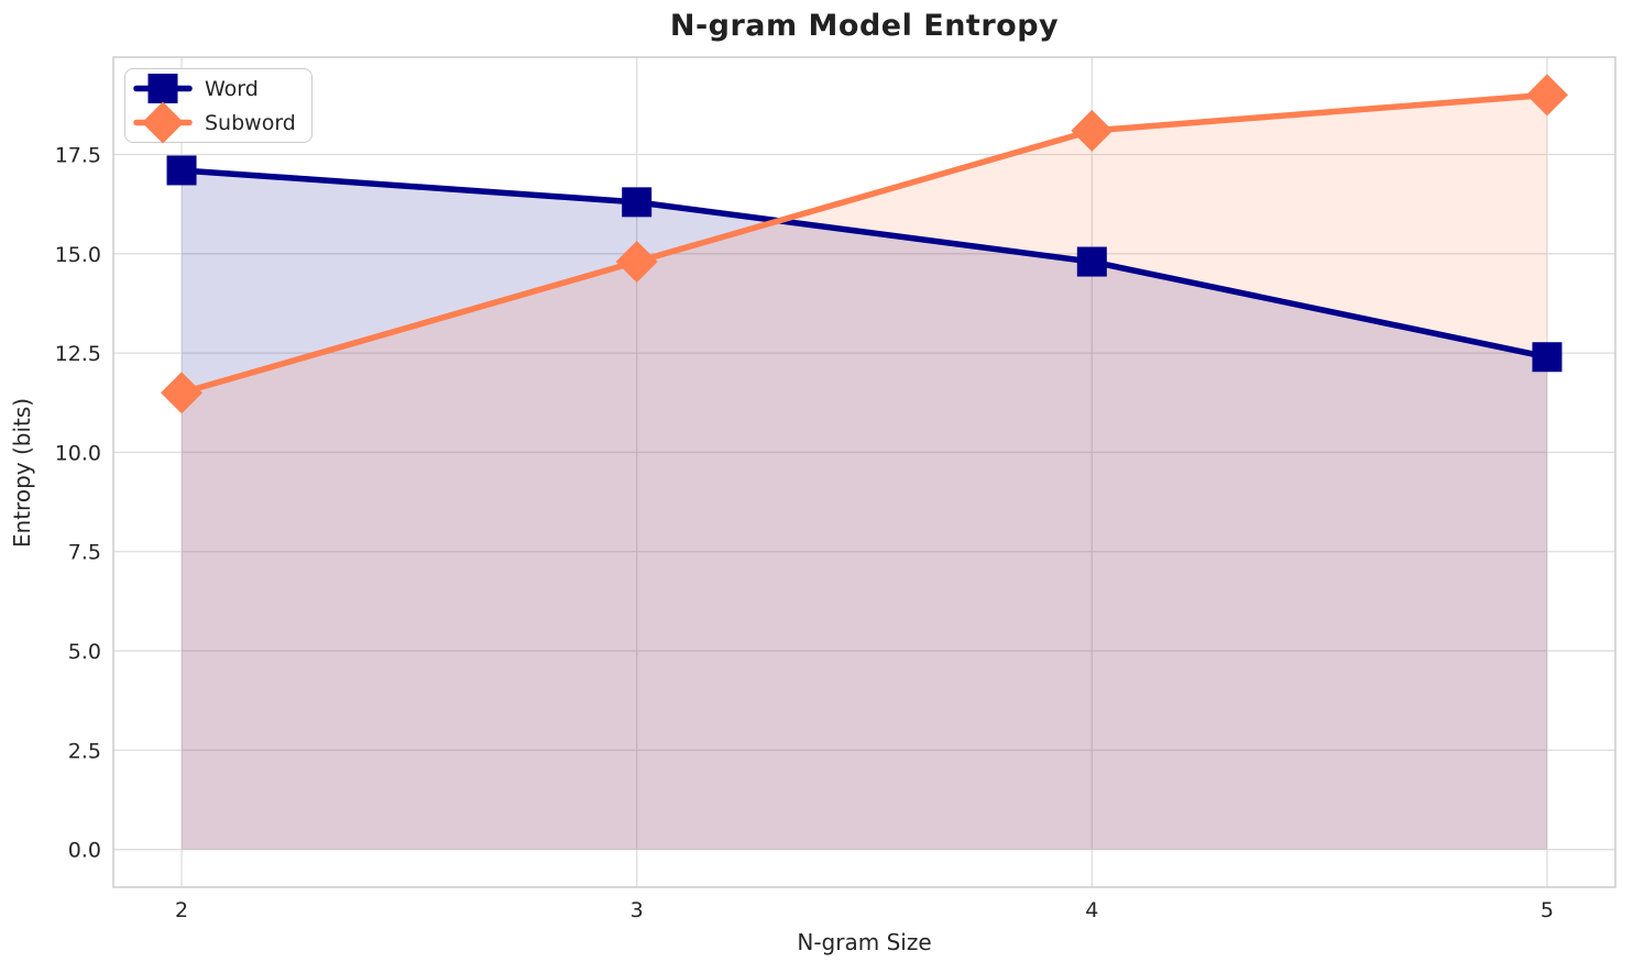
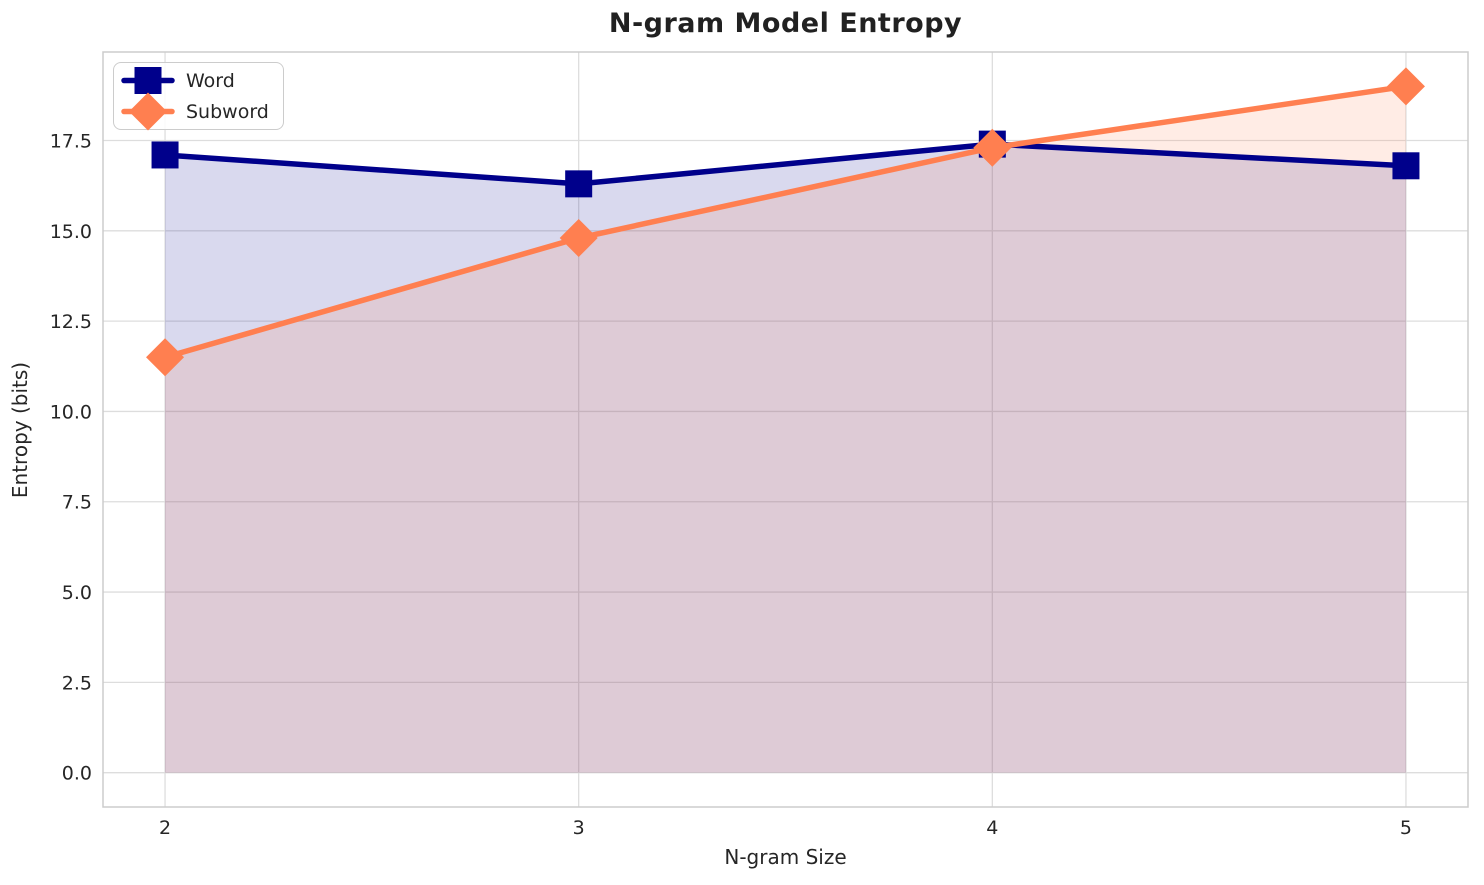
Word/4: 14.8 -> 17.4
Subword/4: 18.1 -> 17.3
Word/5: 12.4 -> 16.8
